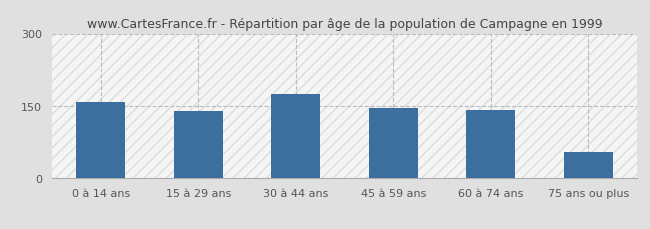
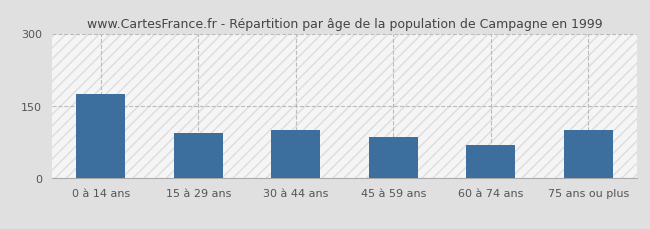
0 à 14 ans: 158 -> 175
15 à 29 ans: 140 -> 95
30 à 44 ans: 175 -> 100
45 à 59 ans: 146 -> 85
60 à 74 ans: 142 -> 70
75 ans ou plus: 55 -> 100
